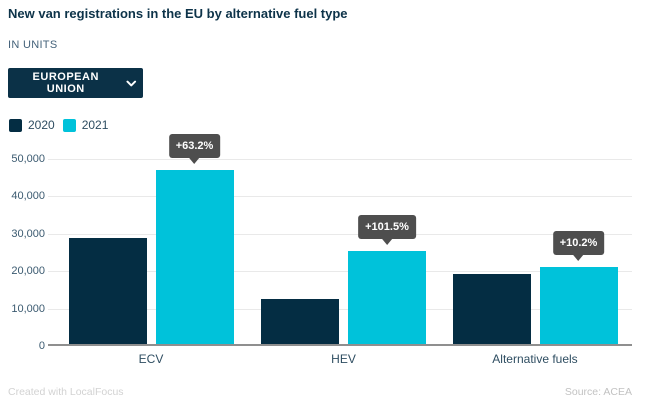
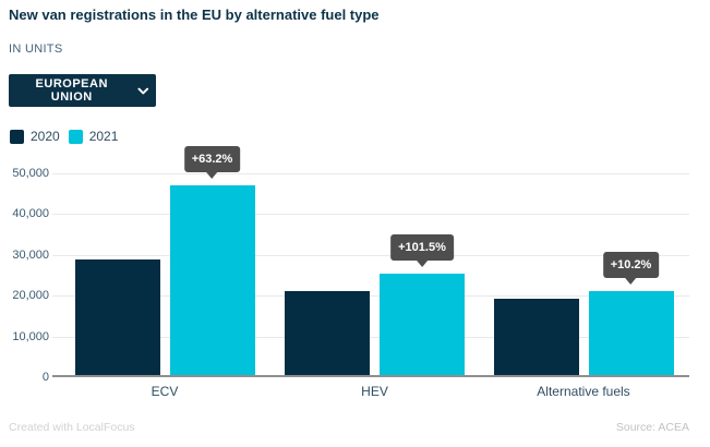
2020/HEV: 13000 -> 21000
